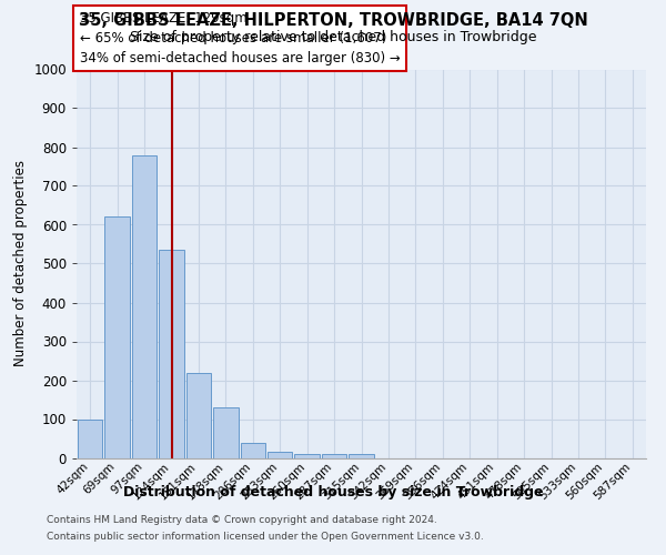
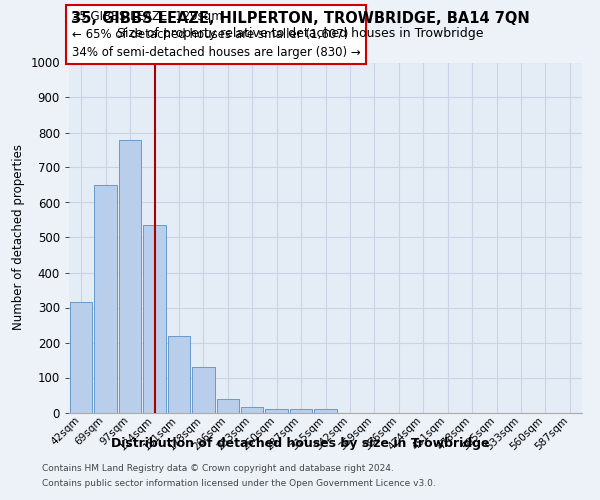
42sqm: 100 -> 315
69sqm: 620 -> 650
